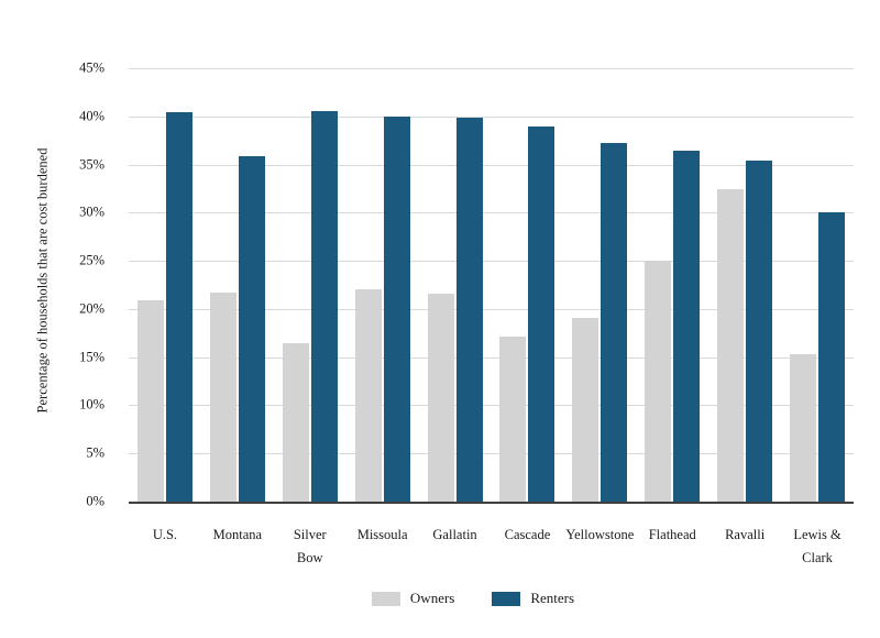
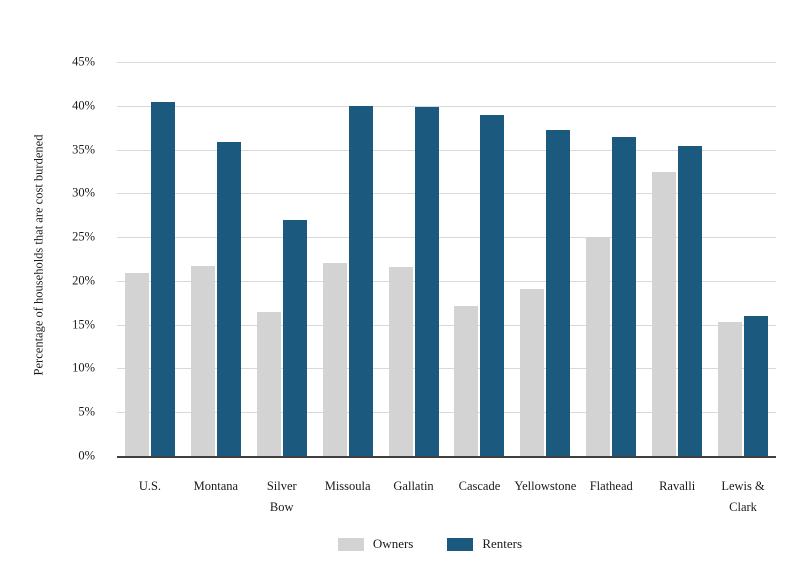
Renters/Silver Bow: 41% -> 27%
Renters/Lewis & Clark: 30% -> 16%
